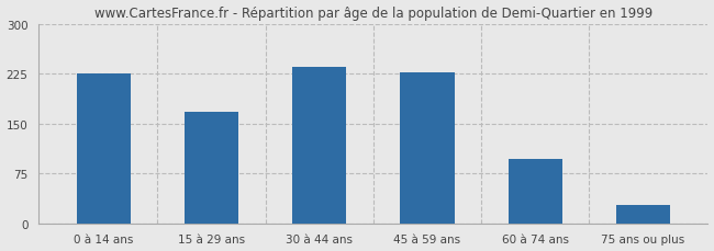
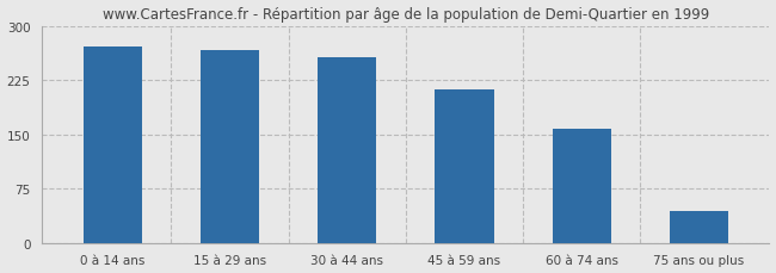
0 à 14 ans: 225 -> 272
15 à 29 ans: 168 -> 266
30 à 44 ans: 235 -> 256
45 à 59 ans: 226 -> 212
60 à 74 ans: 97 -> 158
75 ans ou plus: 28 -> 44
